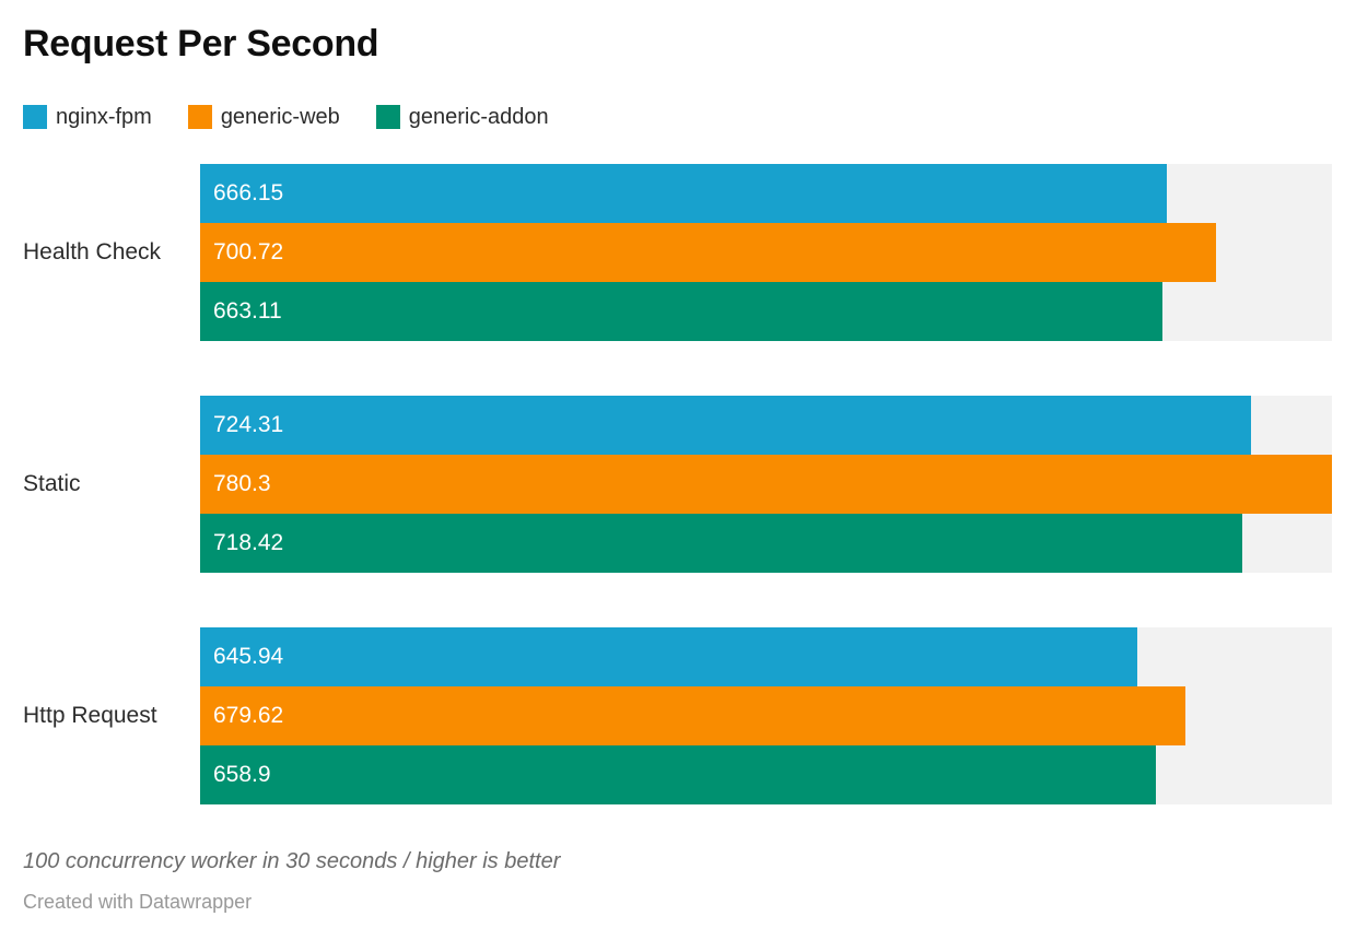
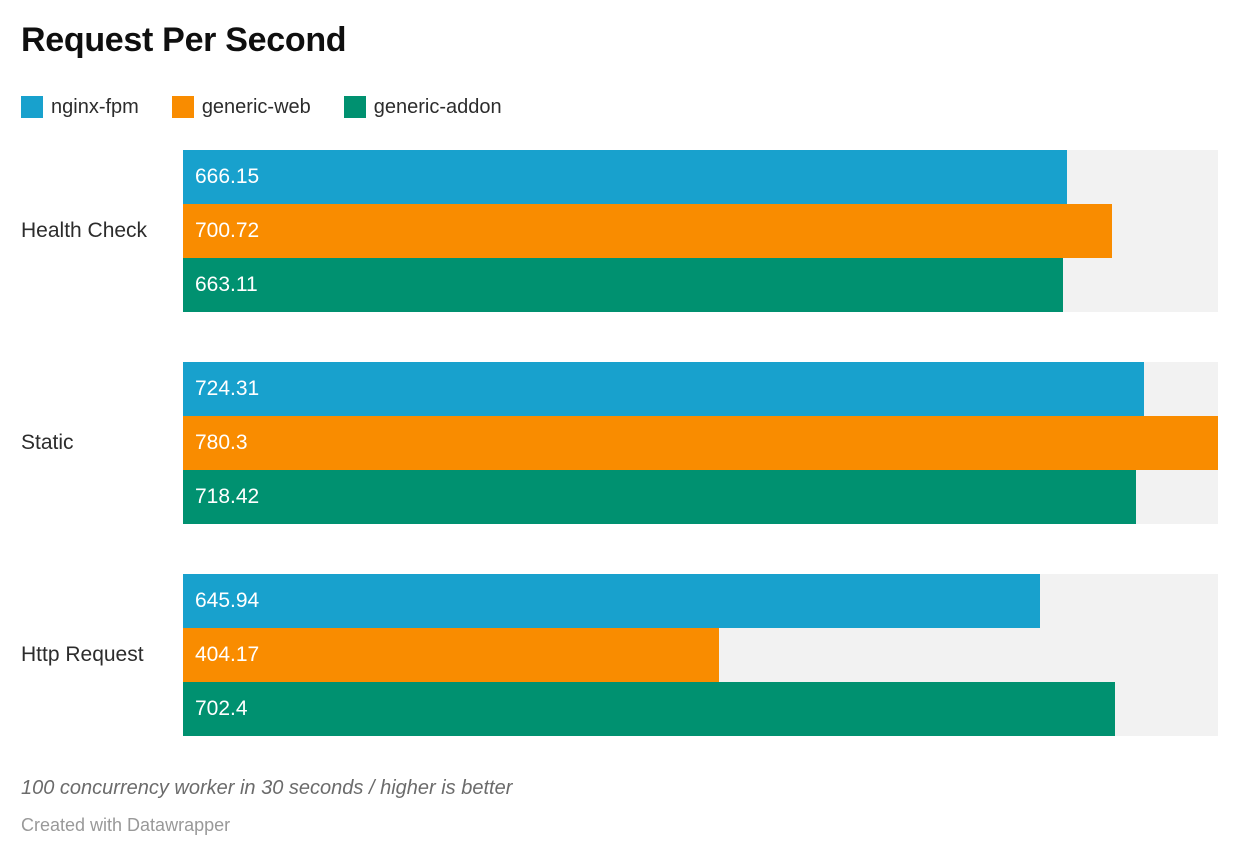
generic-web/Http Request: 679.62 -> 404.17
generic-addon/Http Request: 658.9 -> 702.4
